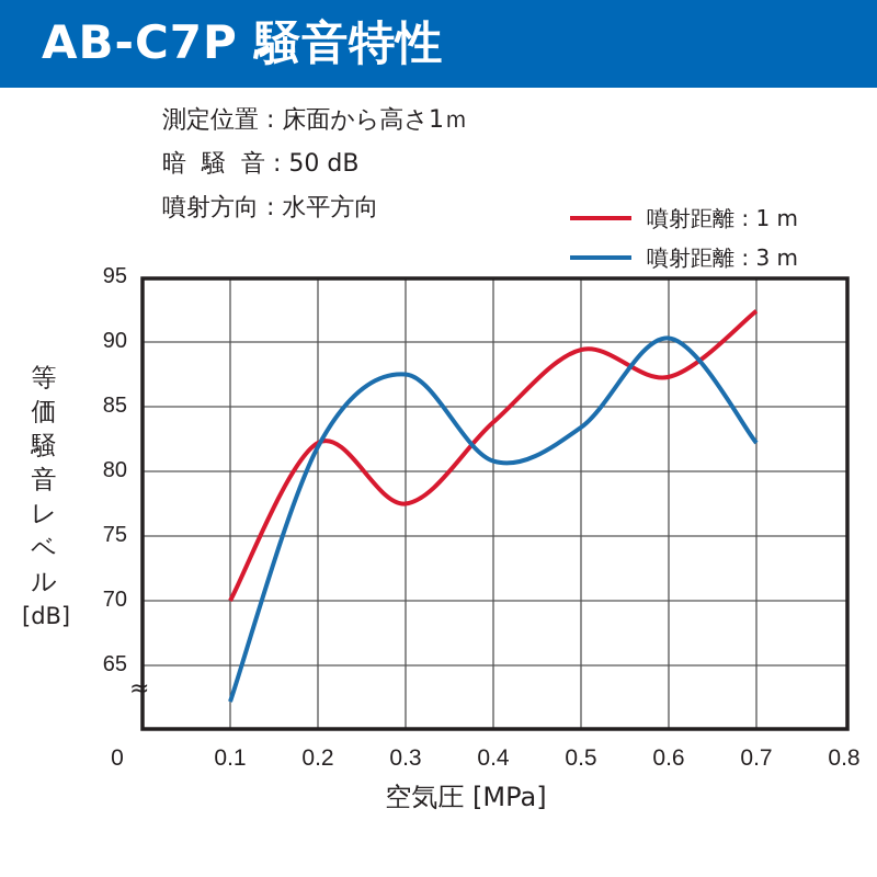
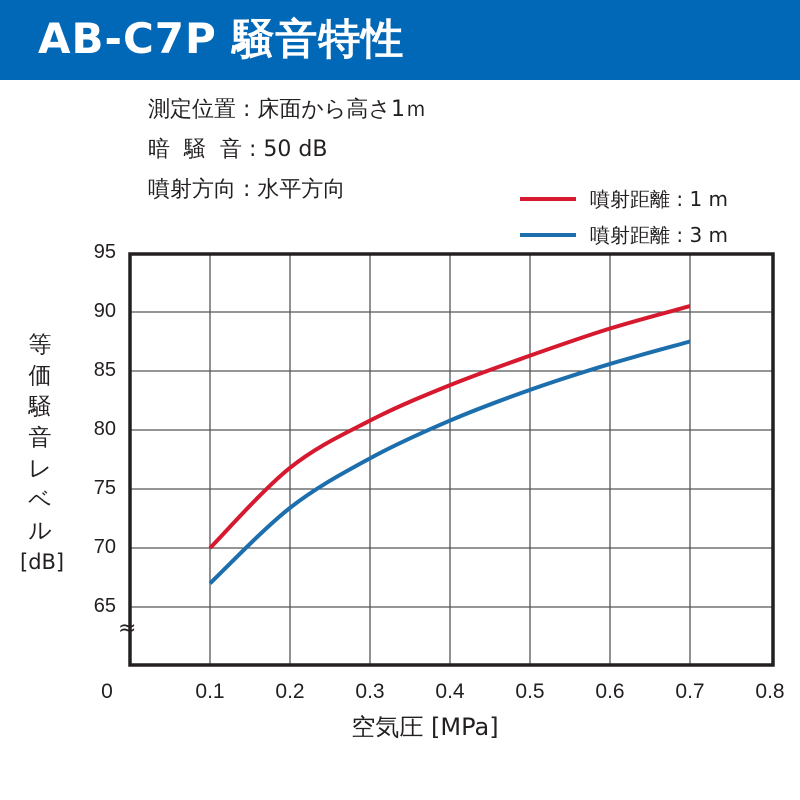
噴射距離 : 3 m/0.1: 62.2 -> 67.0
噴射距離 : 1 m/0.2: 82.2 -> 76.8
噴射距離 : 3 m/0.2: 81.9 -> 73.4
噴射距離 : 1 m/0.3: 77.5 -> 80.8
噴射距離 : 3 m/0.3: 87.5 -> 77.6
噴射距離 : 1 m/0.5: 89.4 -> 86.3
噴射距離 : 1 m/0.6: 87.3 -> 88.6
噴射距離 : 3 m/0.6: 90.3 -> 85.6
噴射距離 : 1 m/0.7: 92.4 -> 90.5
噴射距離 : 3 m/0.7: 82.2 -> 87.5
